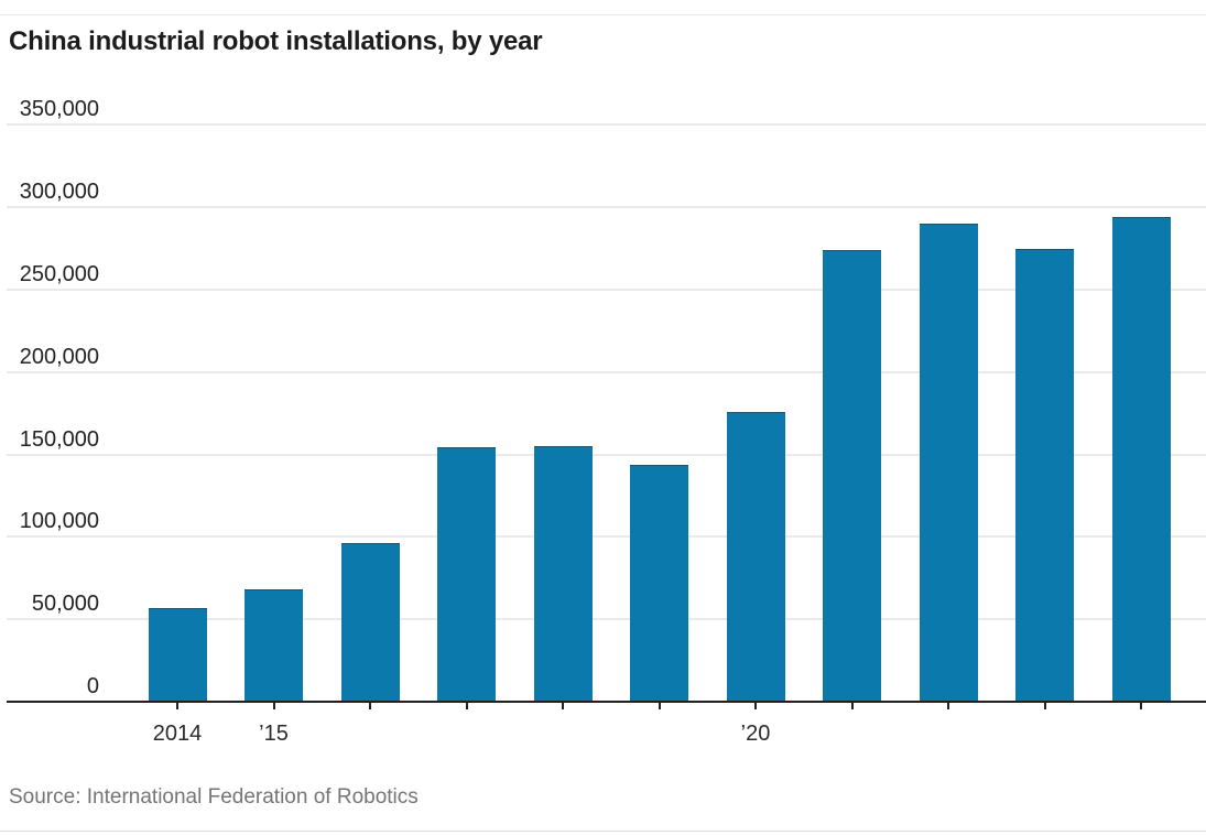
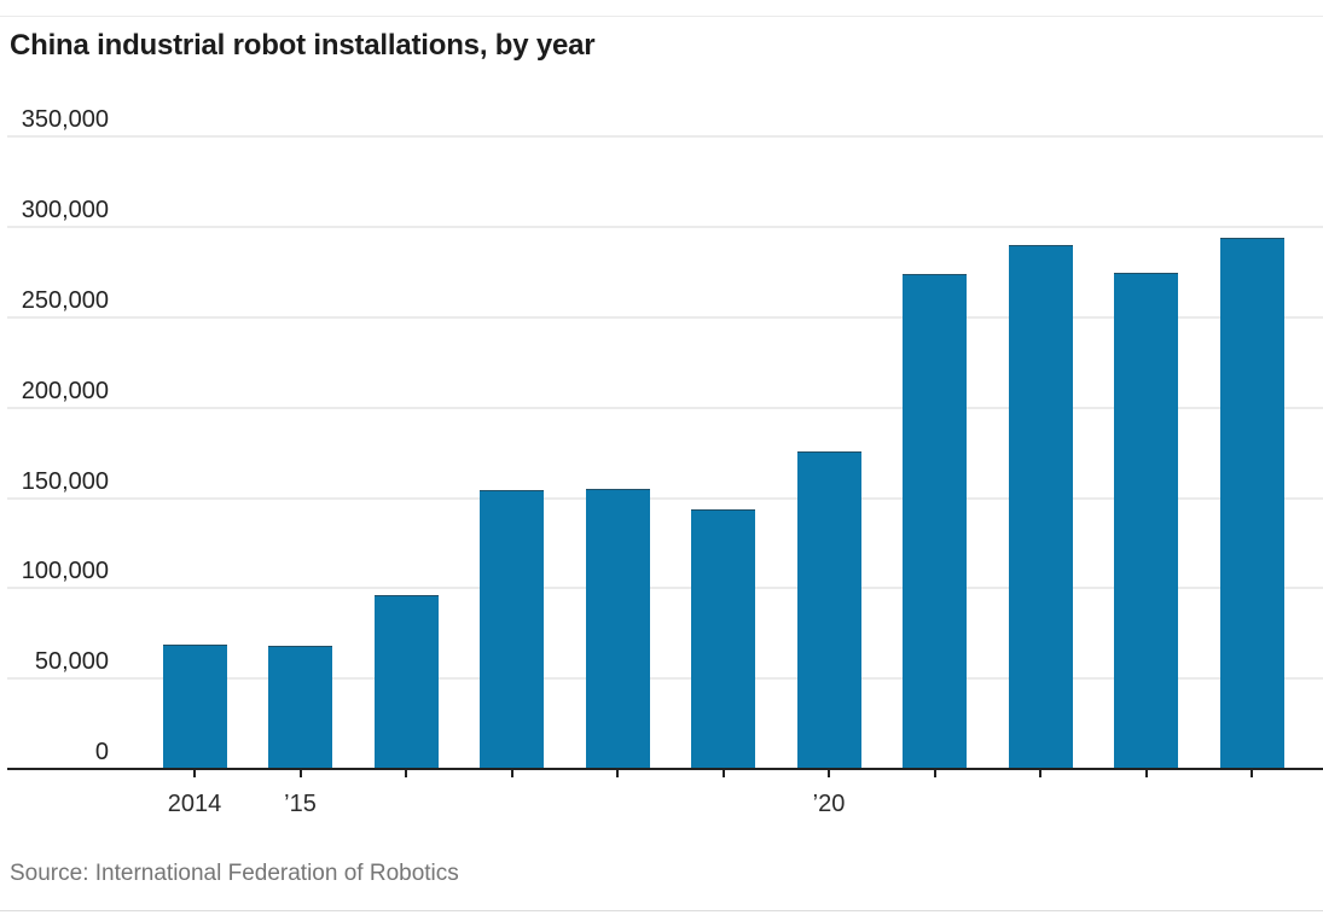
2014: 57000 -> 69000
